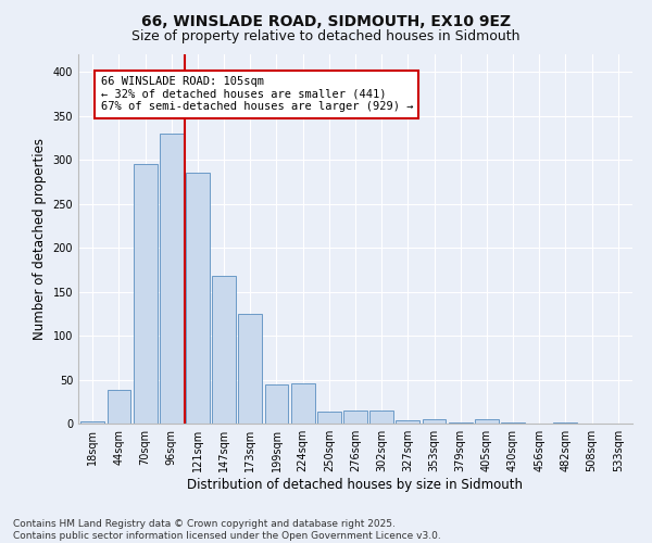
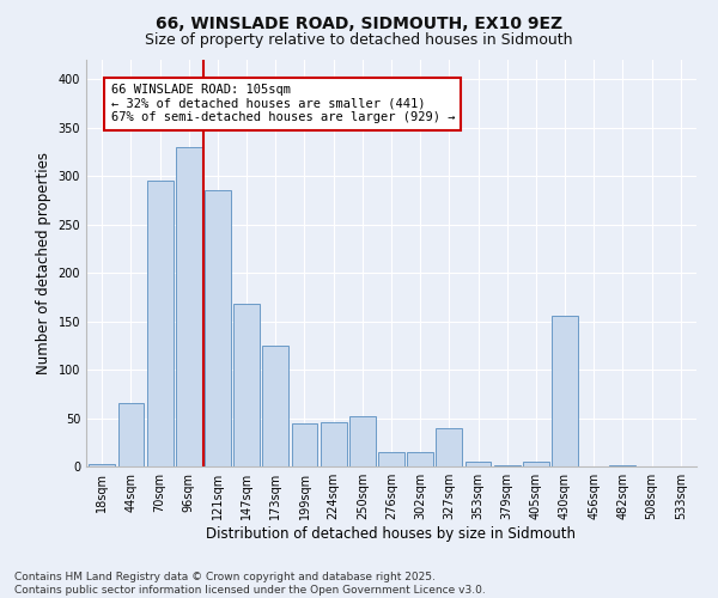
44sqm: 38 -> 66
250sqm: 13 -> 52
327sqm: 4 -> 40
430sqm: 1 -> 156
